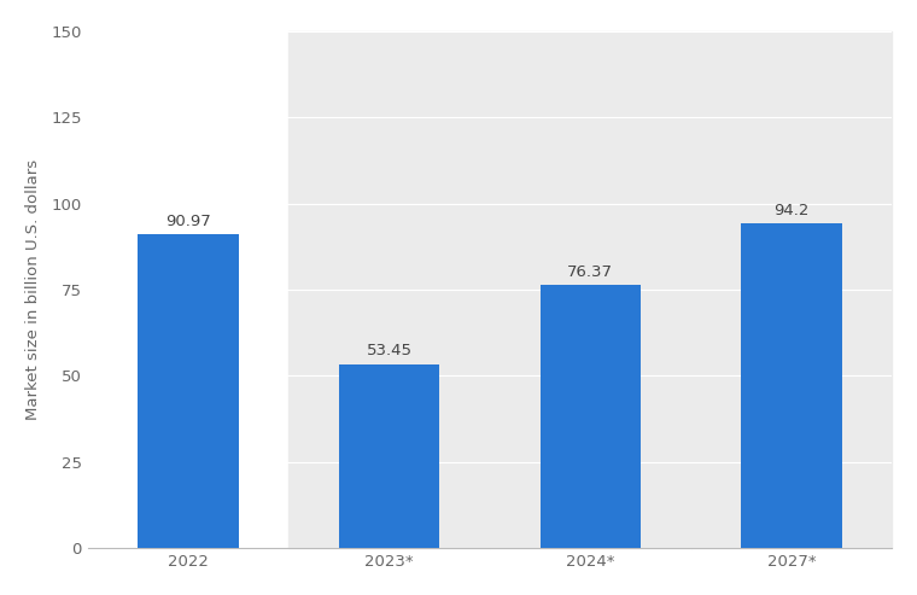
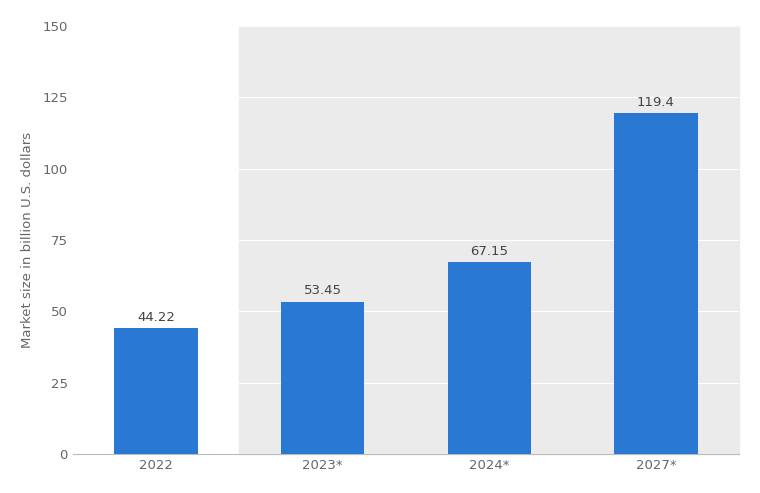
2022: 90.97 -> 44.22
2024*: 76.37 -> 67.15
2027*: 94.2 -> 119.4
